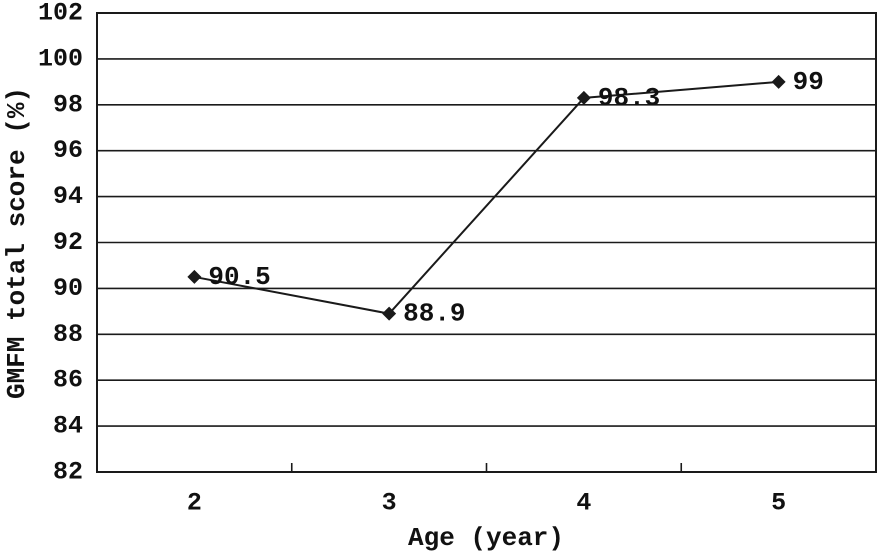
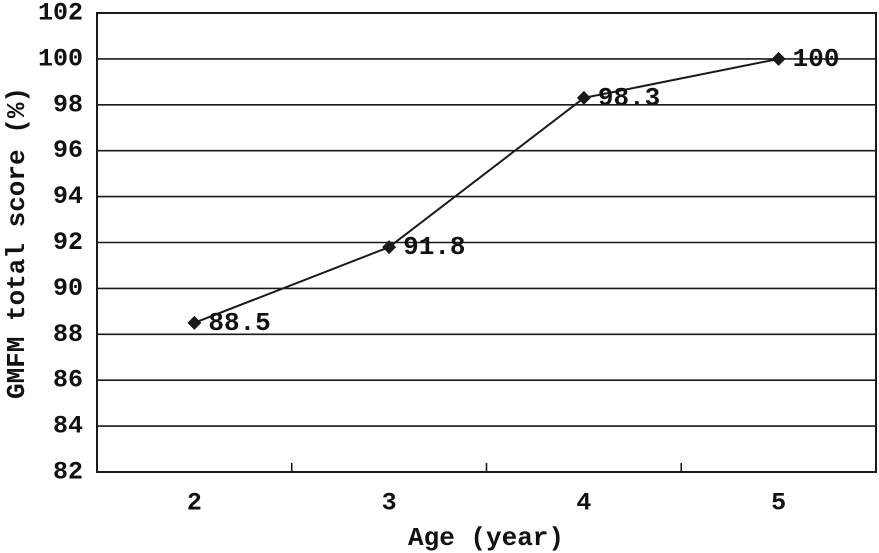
2: 90.5 -> 88.5
3: 88.9 -> 91.8
5: 99 -> 100
